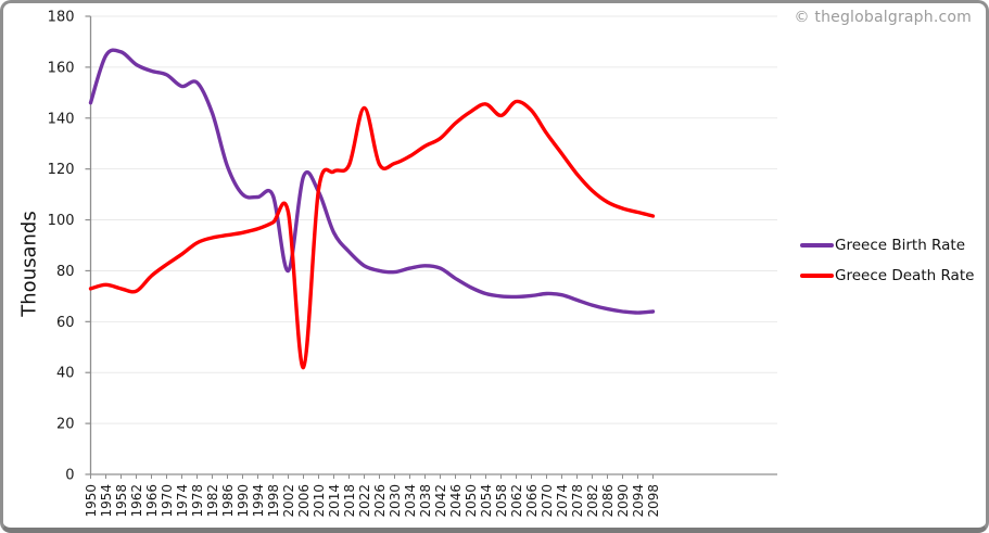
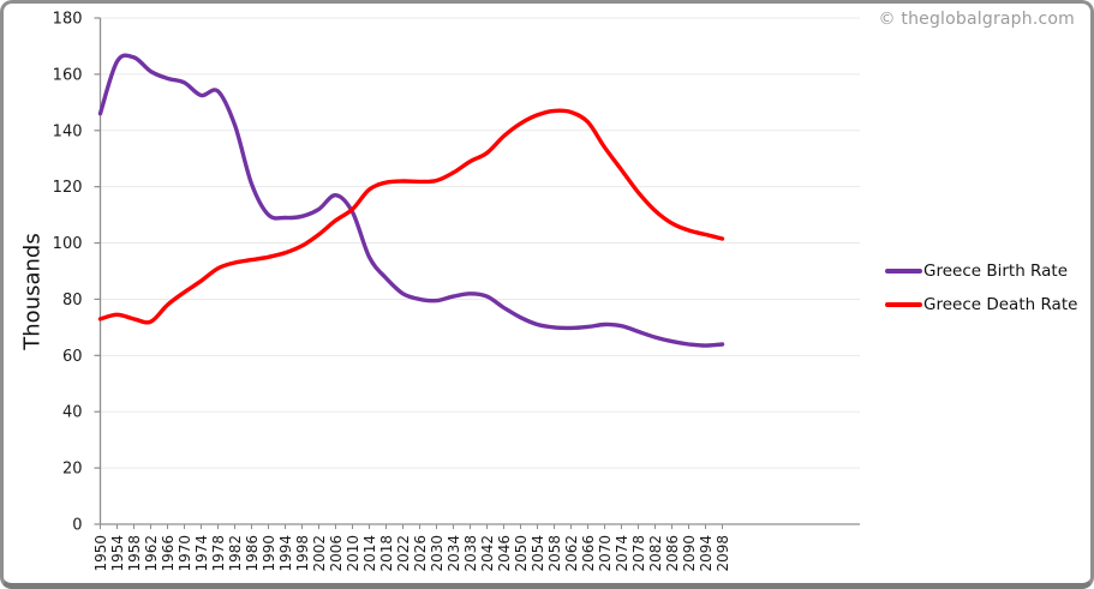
Greece Birth Rate/2002: 80 -> 112
Greece Death Rate/2006: 42 -> 108
Greece Death Rate/2022: 144 -> 122
Greece Death Rate/2058: 141 -> 147
